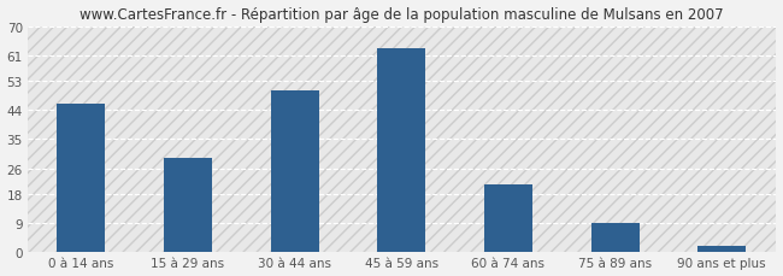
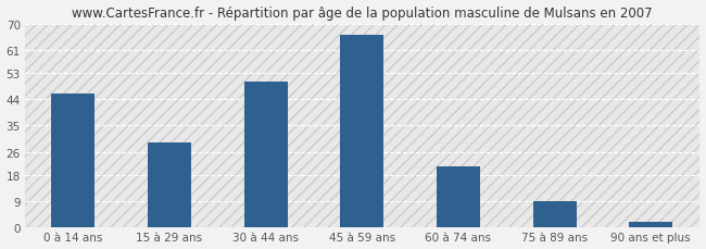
45 à 59 ans: 63 -> 66
